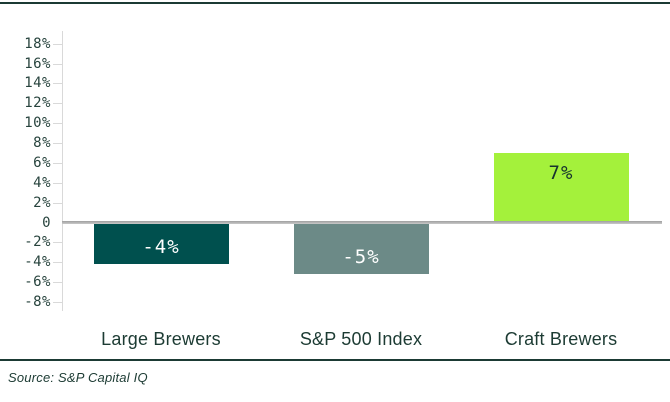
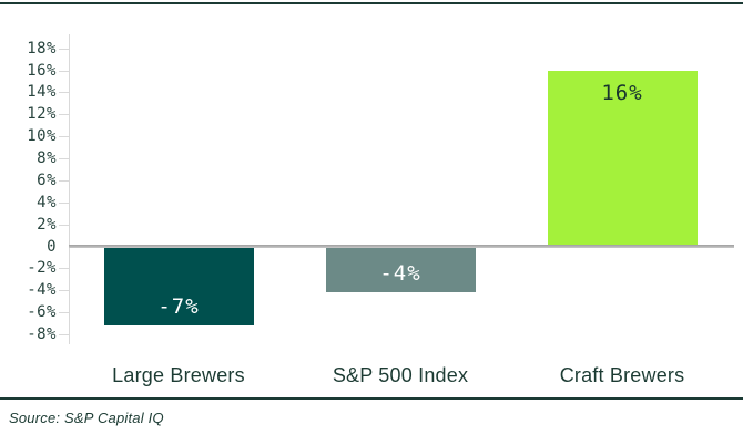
Large Brewers: -4% -> -7%
S&P 500 Index: -5% -> -4%
Craft Brewers: 7% -> 16%
